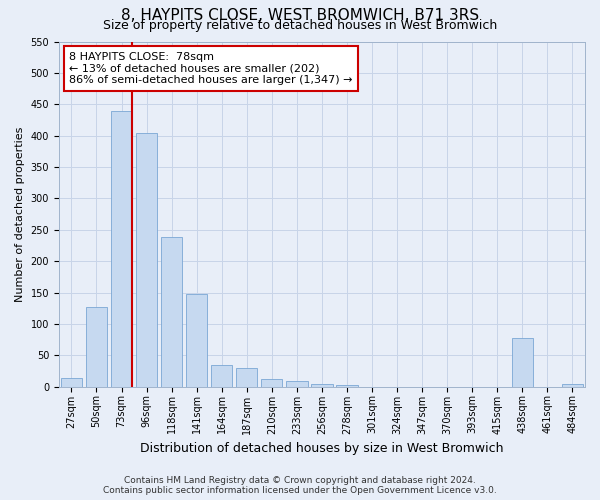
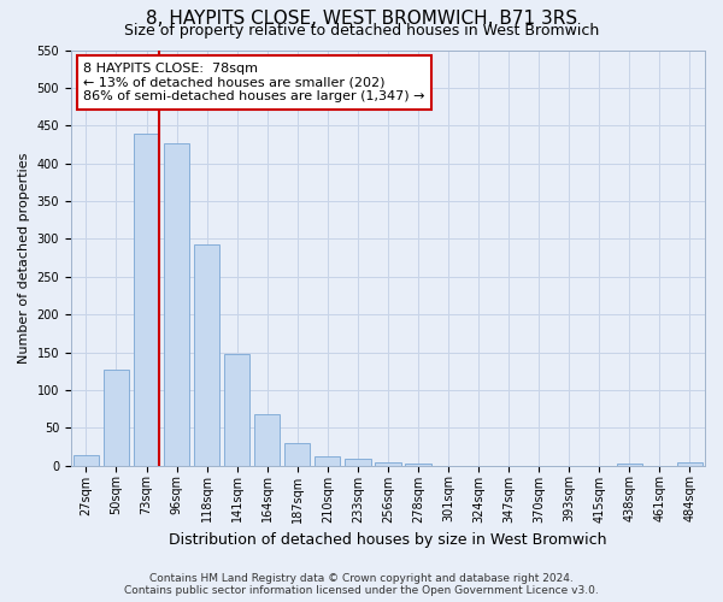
96sqm: 404 -> 427
118sqm: 238 -> 293
164sqm: 34 -> 68
438sqm: 78 -> 3
